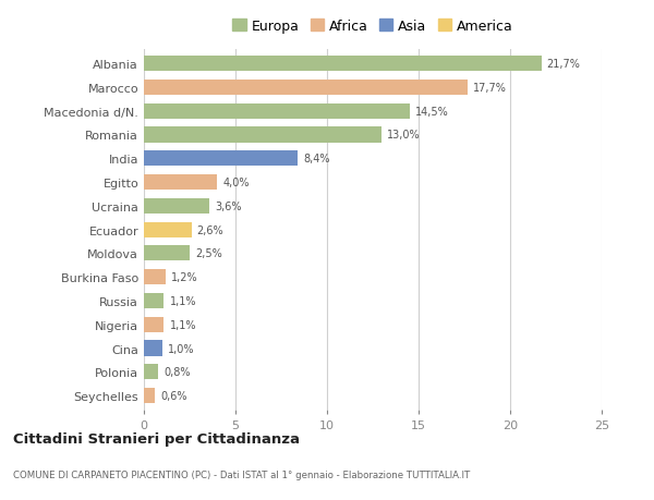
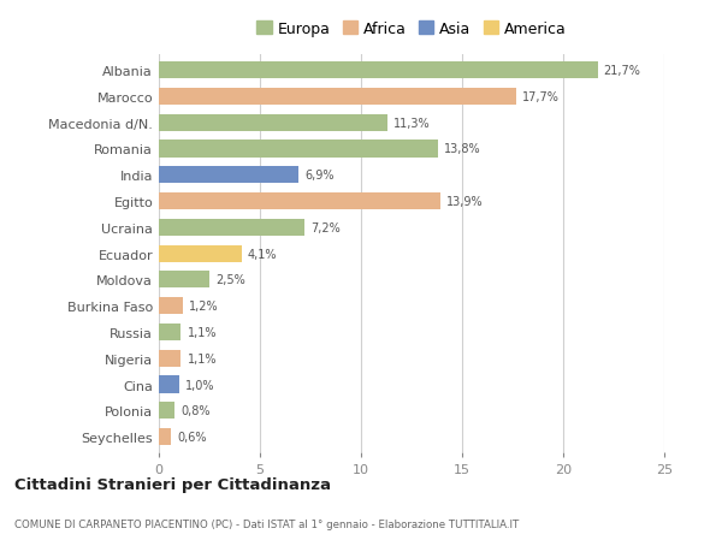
Macedonia d/N.: 14,5% -> 11,3%
Romania: 13,0% -> 13,8%
India: 8,4% -> 6,9%
Egitto: 4,0% -> 13,9%
Ucraina: 3,6% -> 7,2%
Ecuador: 2,6% -> 4,1%
